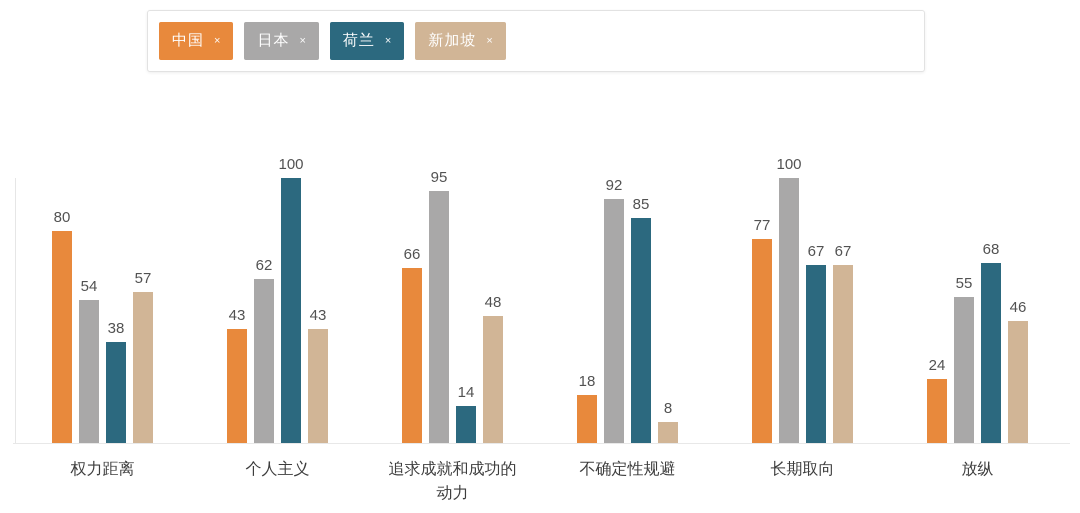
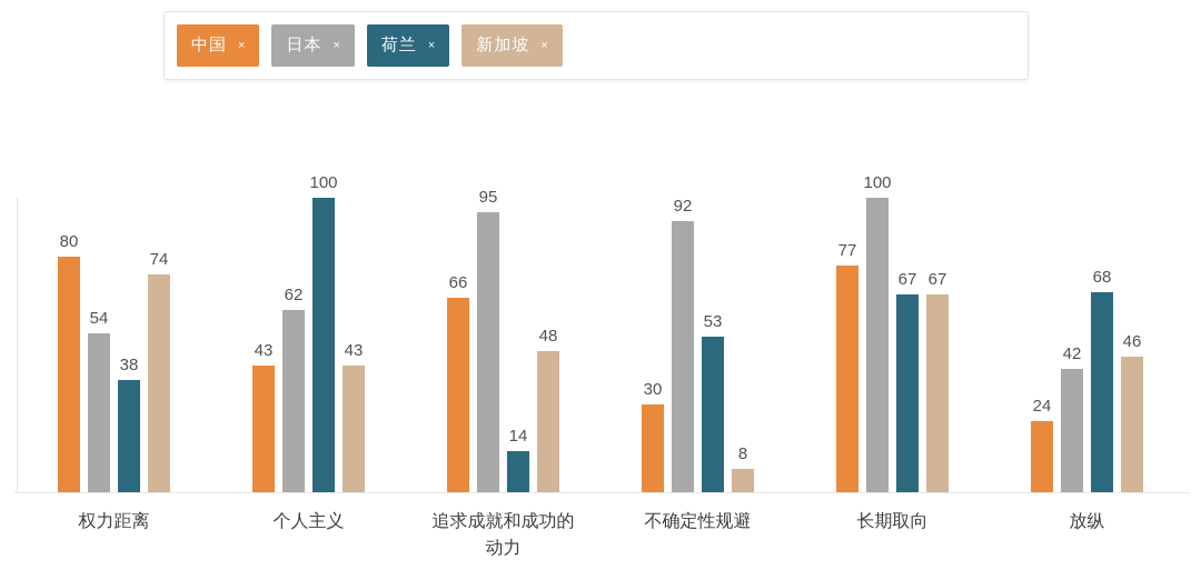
新加坡/权力距离: 57 -> 74
中国/不确定性规避: 18 -> 30
荷兰/不确定性规避: 85 -> 53
日本/放纵: 55 -> 42
